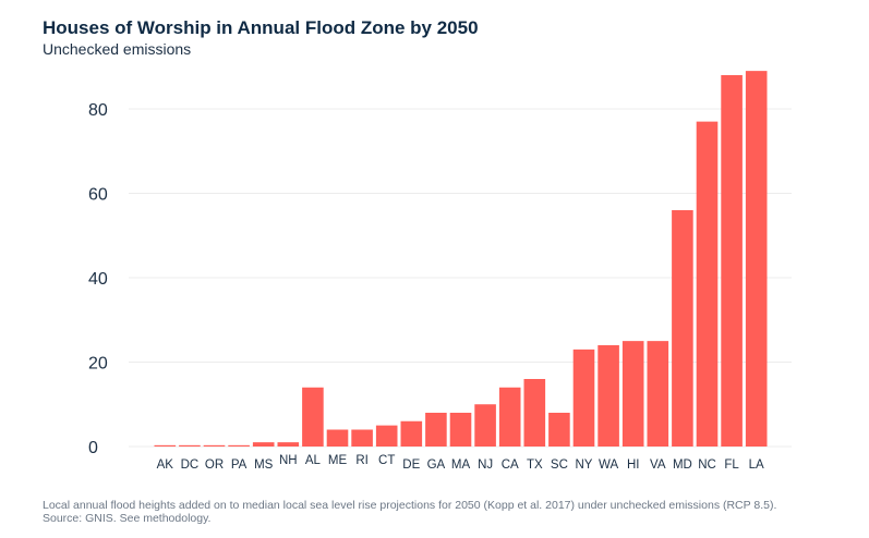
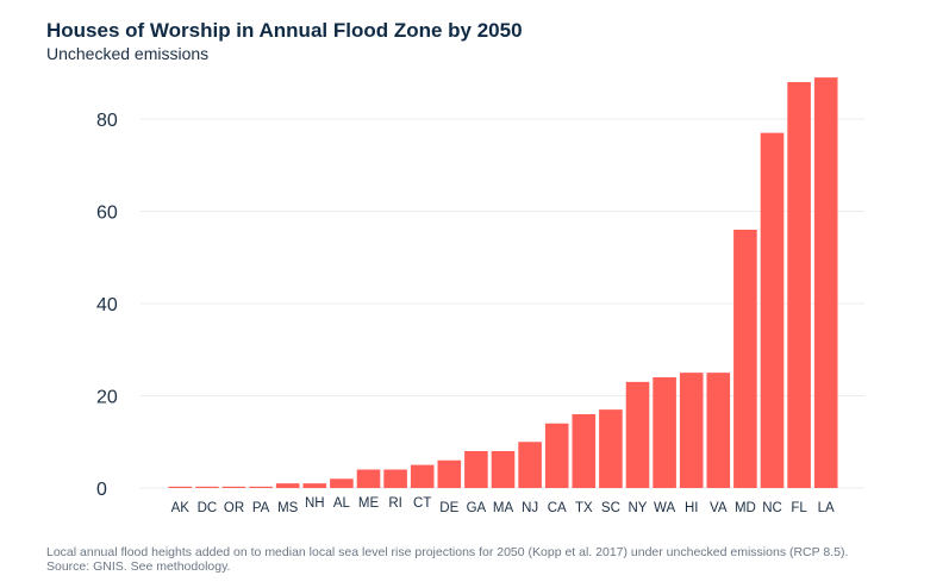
AL: 14 -> 2
SC: 8 -> 17
